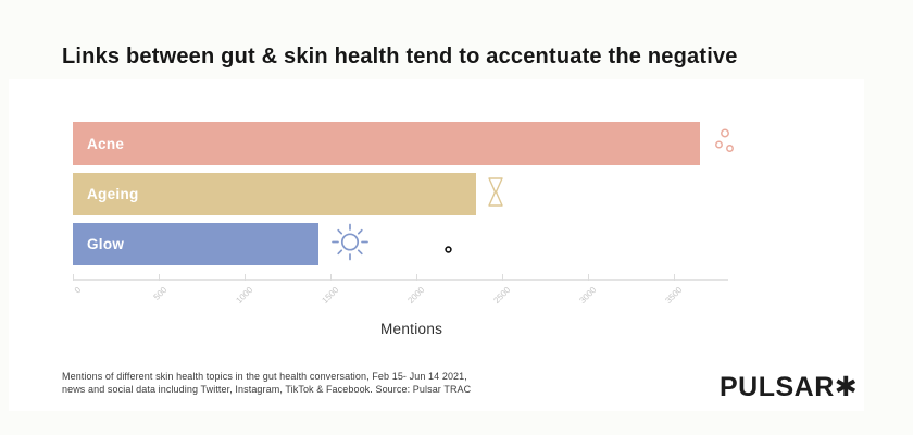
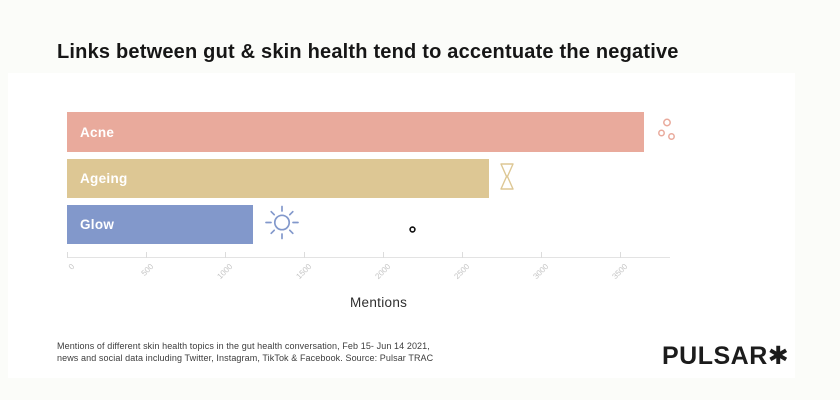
Ageing: 2350 -> 2670
Glow: 1430 -> 1180
